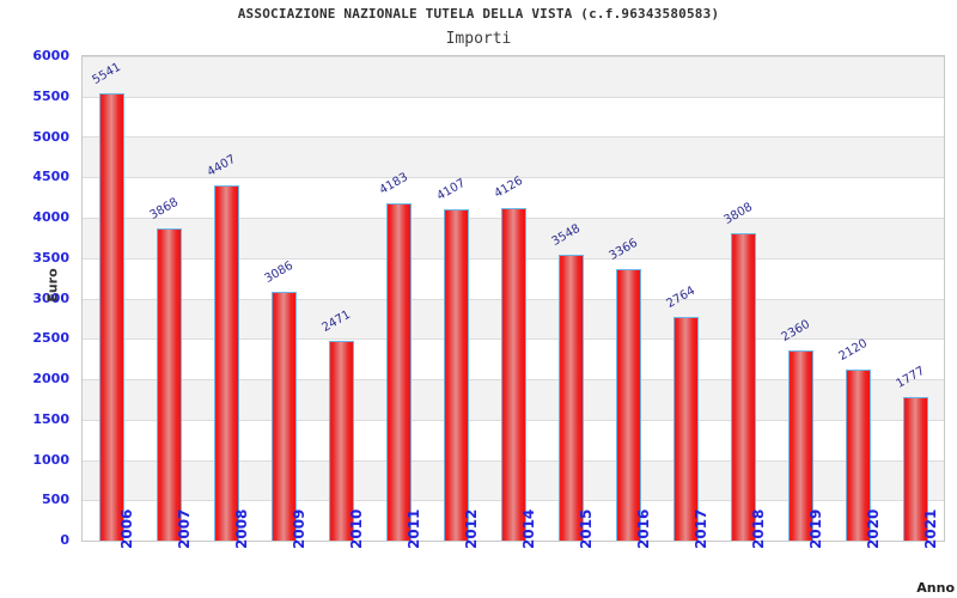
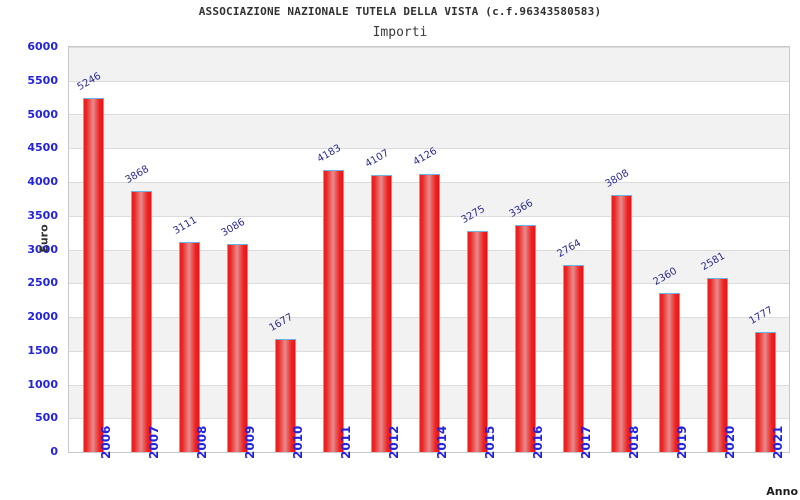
2006: 5541 -> 5246
2008: 4407 -> 3111
2010: 2471 -> 1677
2015: 3548 -> 3275
2020: 2120 -> 2581
